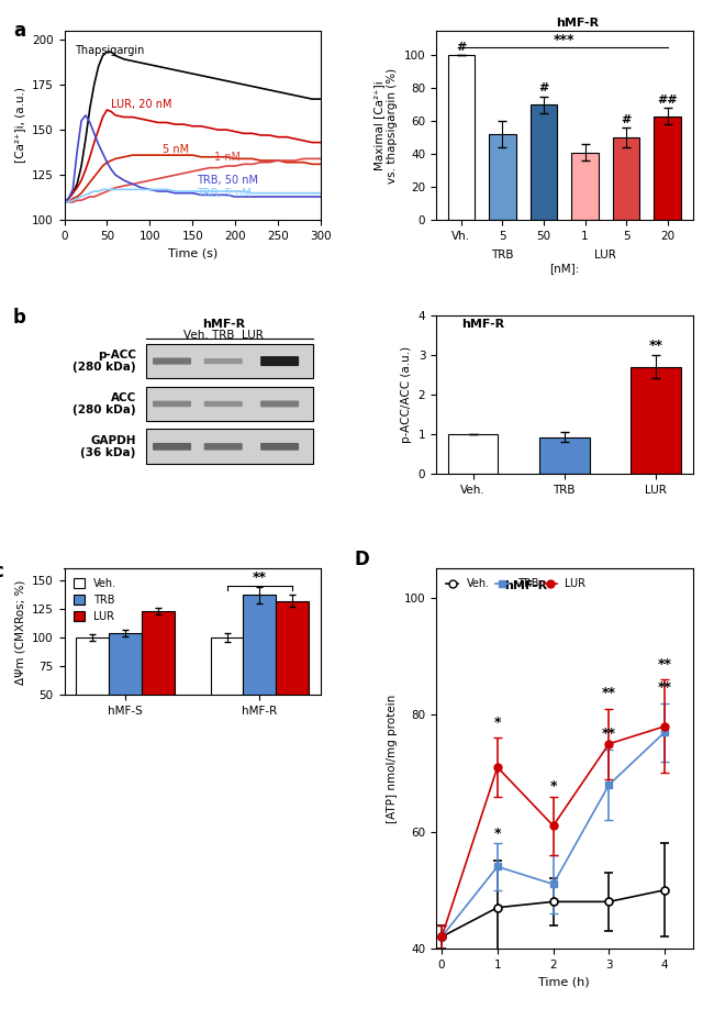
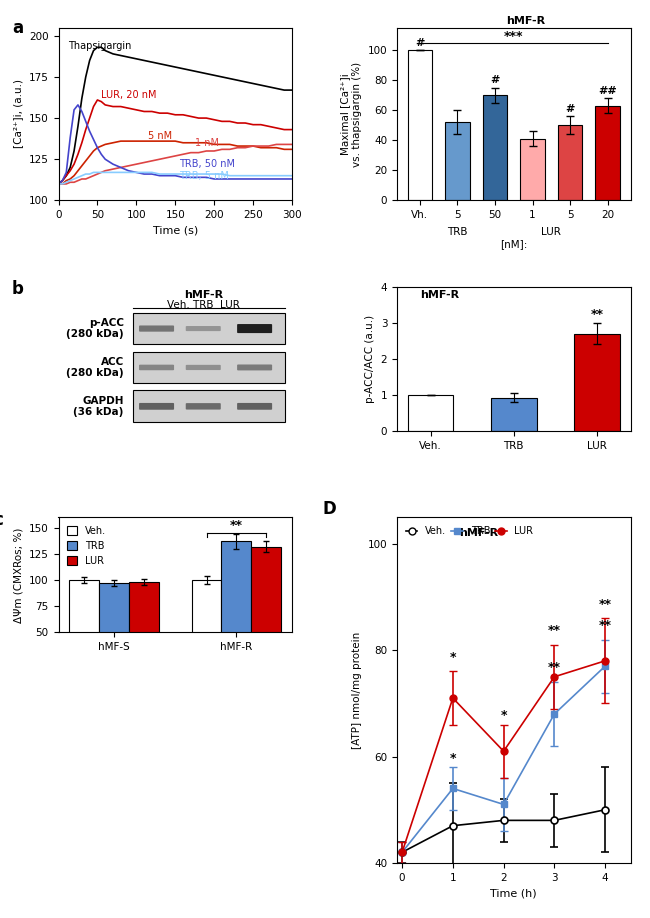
TRB/hMF-S: 104 -> 97
LUR/hMF-S: 123 -> 98
